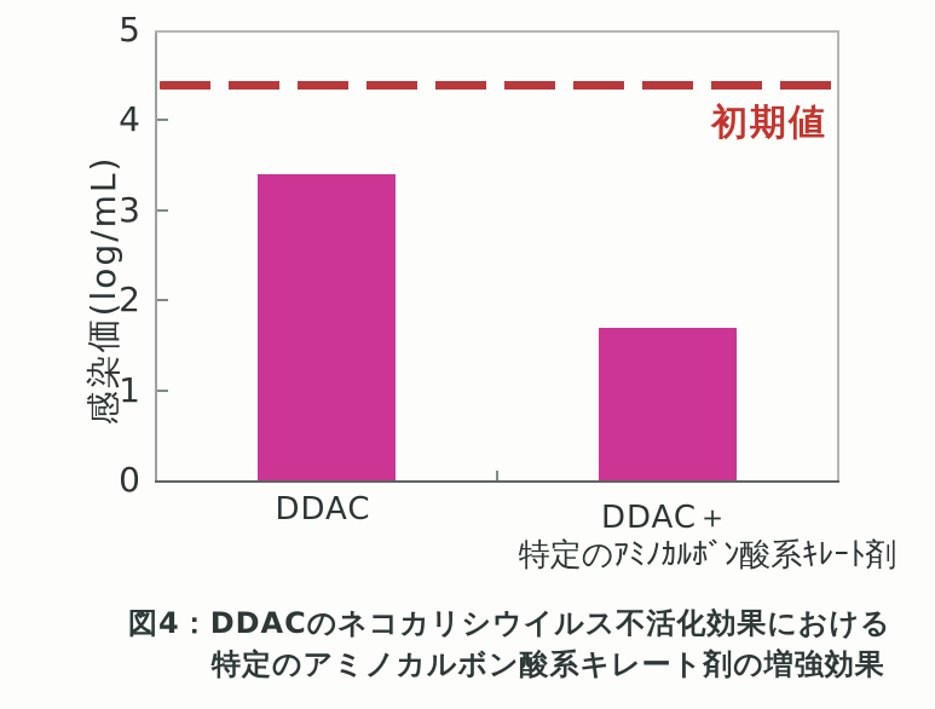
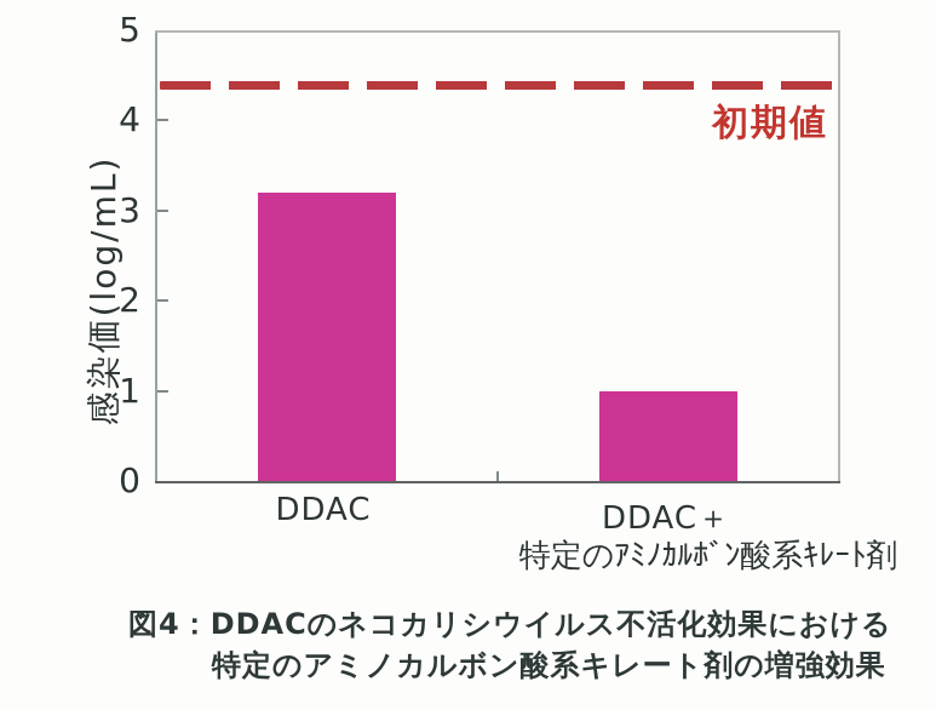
DDAC: 3.4 -> 3.2
DDAC＋特定のｱﾐﾉｶﾙﾎﾞﾝ酸系ｷﾚｰﾄ剤: 1.7 -> 1.0
